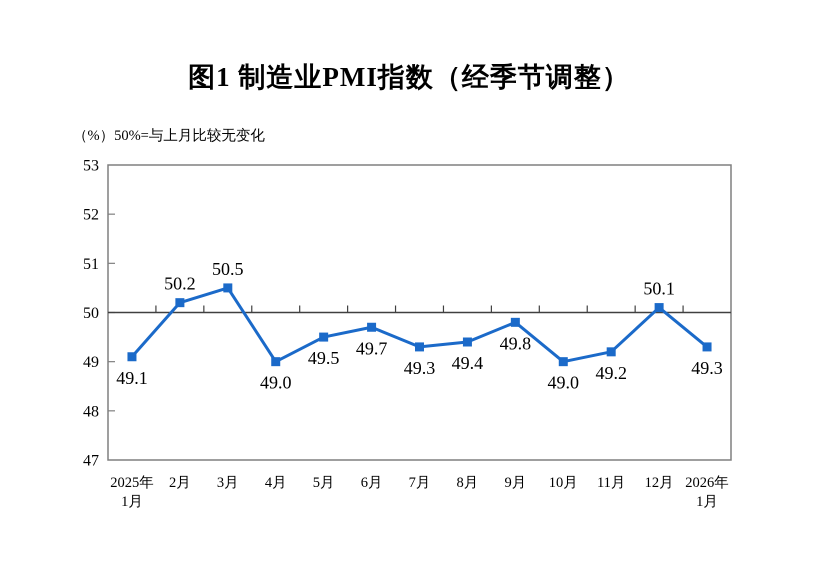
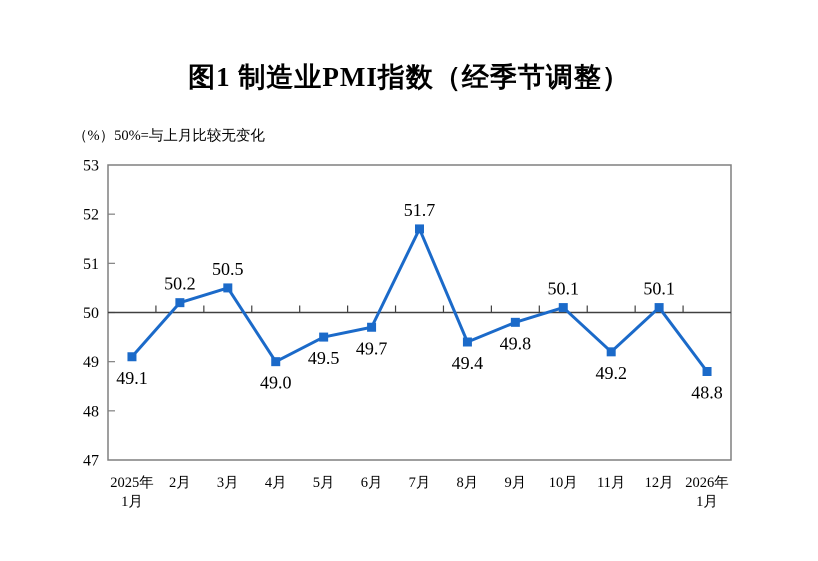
7月: 49.3 -> 51.7
10月: 49.0 -> 50.1
2026年 1月: 49.3 -> 48.8
